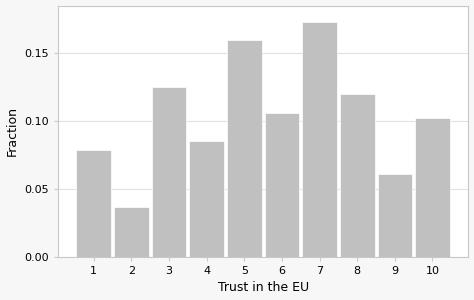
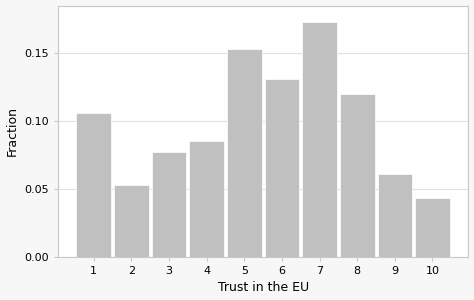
1: 0.079 -> 0.106
2: 0.037 -> 0.053
3: 0.125 -> 0.077
5: 0.160 -> 0.153
6: 0.106 -> 0.131
10: 0.102 -> 0.043
